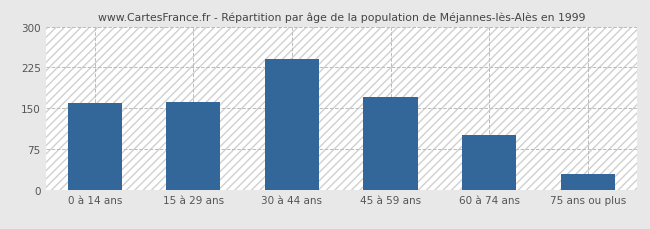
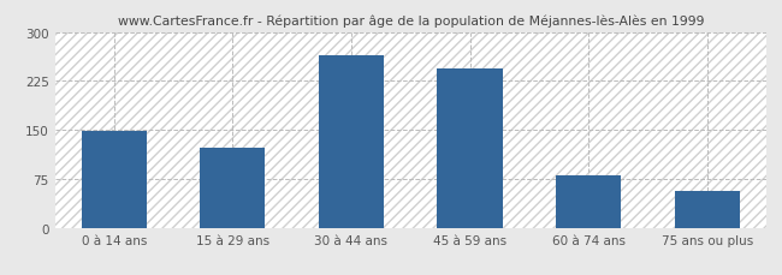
0 à 14 ans: 160 -> 148
15 à 29 ans: 161 -> 122
30 à 44 ans: 240 -> 264
45 à 59 ans: 170 -> 244
60 à 74 ans: 100 -> 80
75 ans ou plus: 30 -> 56
